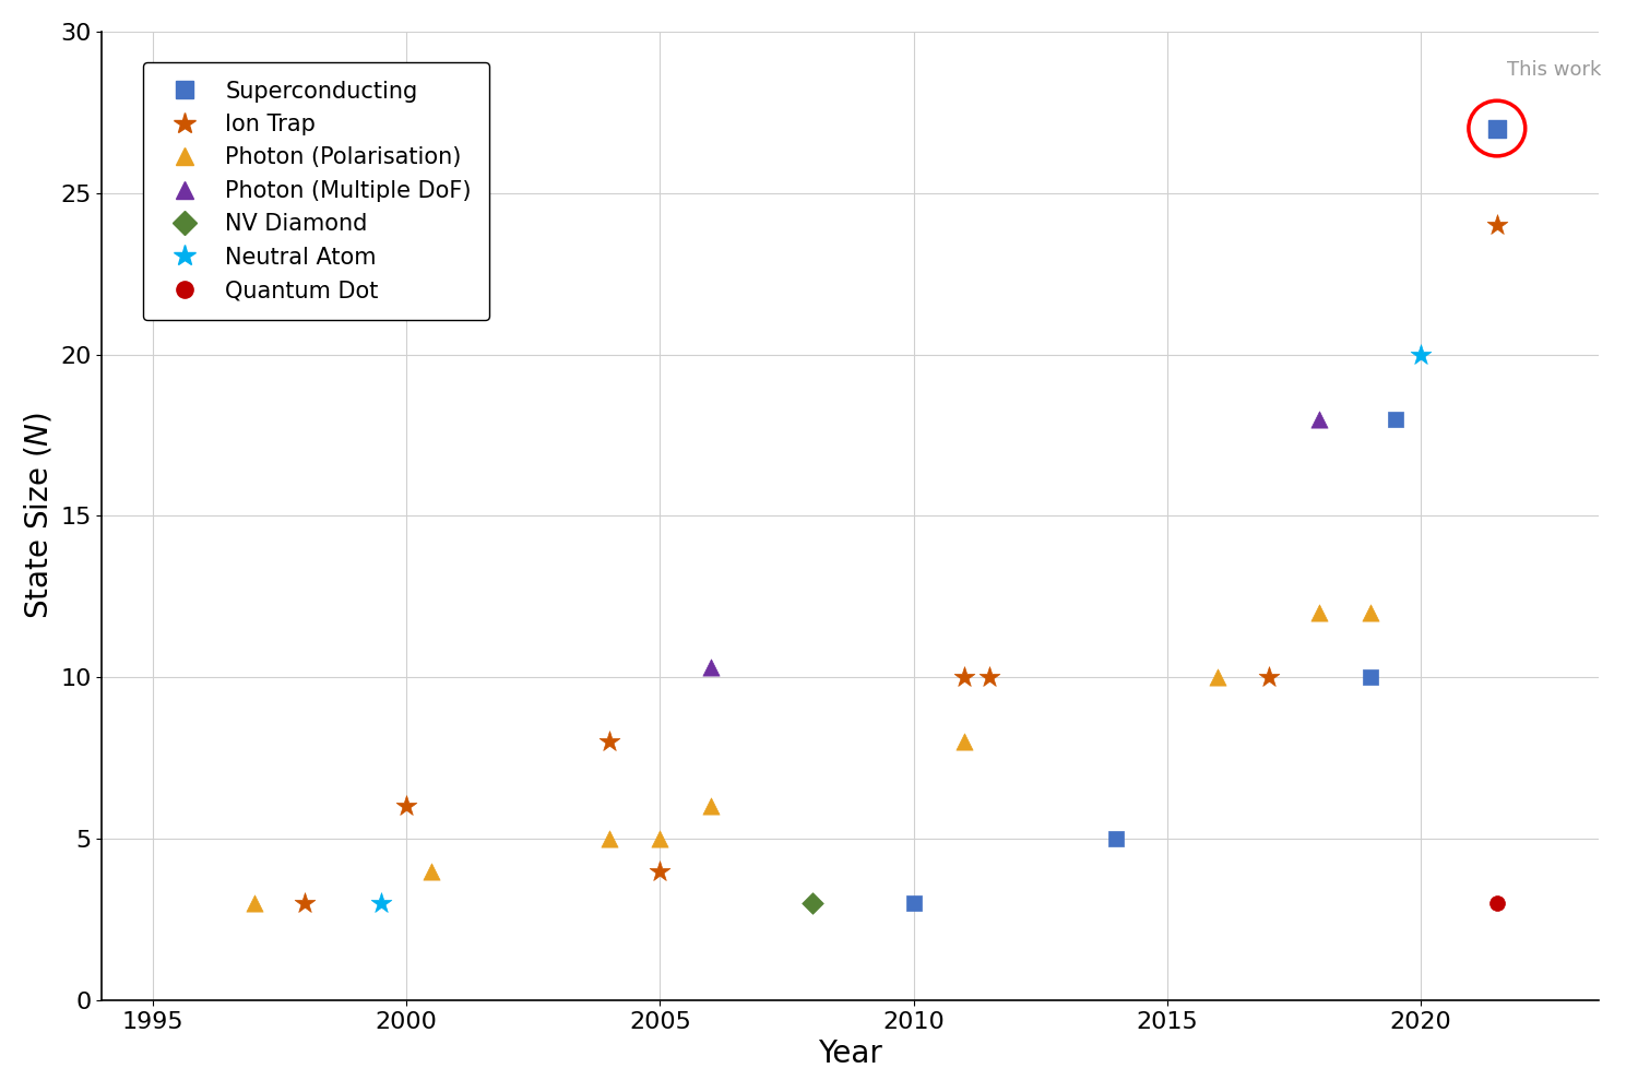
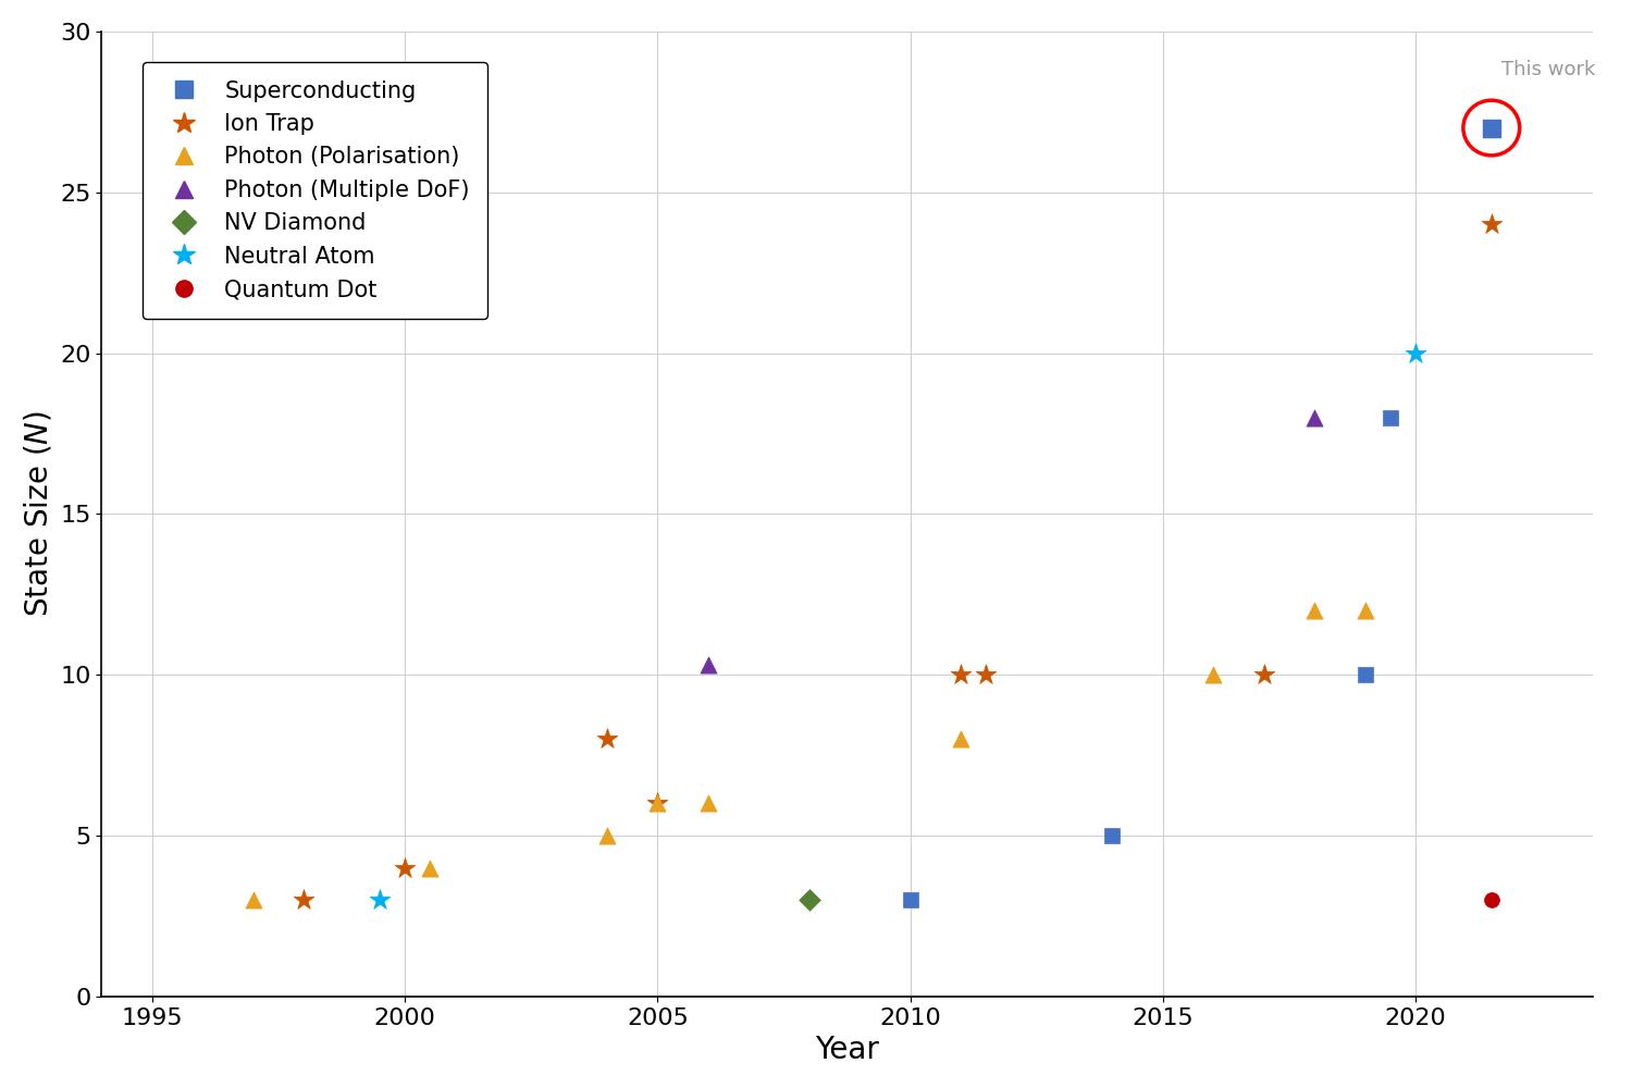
Ion Trap/2000: 6 -> 4
Ion Trap/2005: 4 -> 6
Photon (Polarisation)/2005: 5 -> 6
